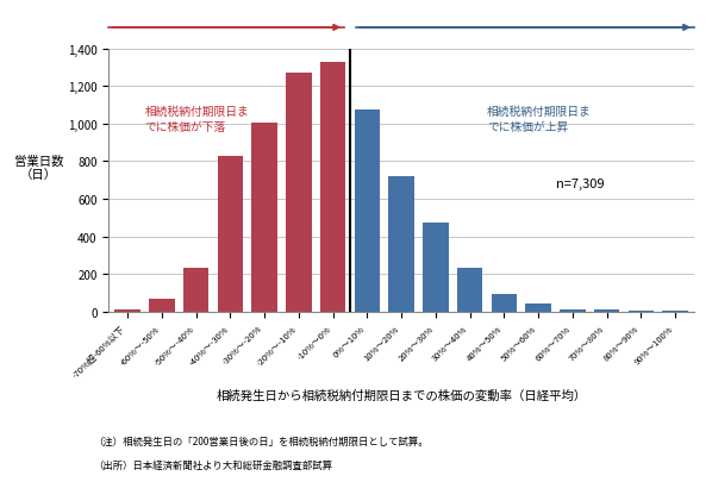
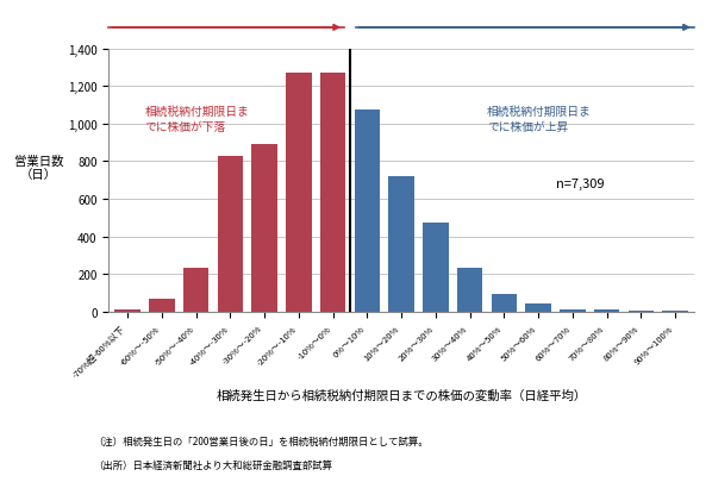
-30%〜-20%: 1,000 -> 890
-10%〜0%: 1,330 -> 1,270
